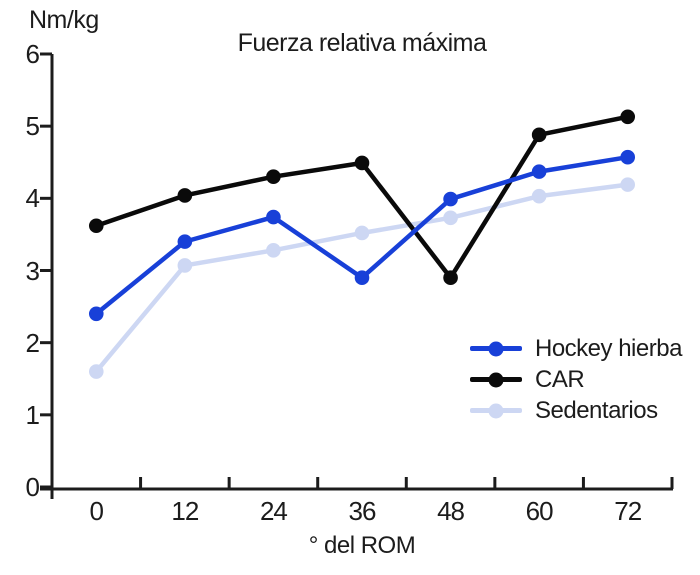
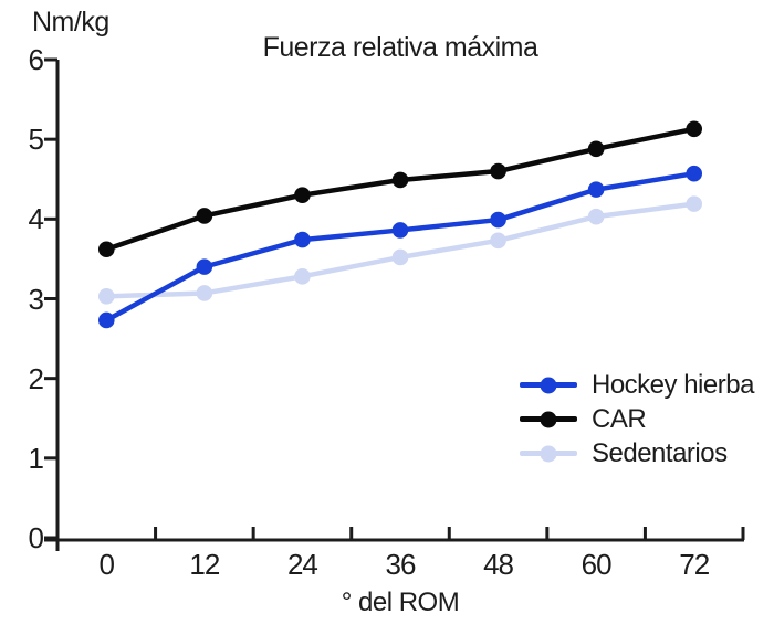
Hockey hierba/0: 2.4 -> 2.7
Sedentarios/0: 1.6 -> 3.0
Hockey hierba/36: 2.9 -> 3.9
CAR/48: 2.9 -> 4.6
